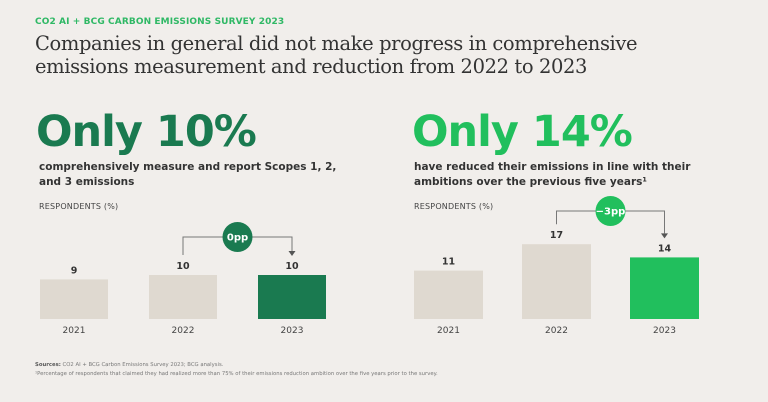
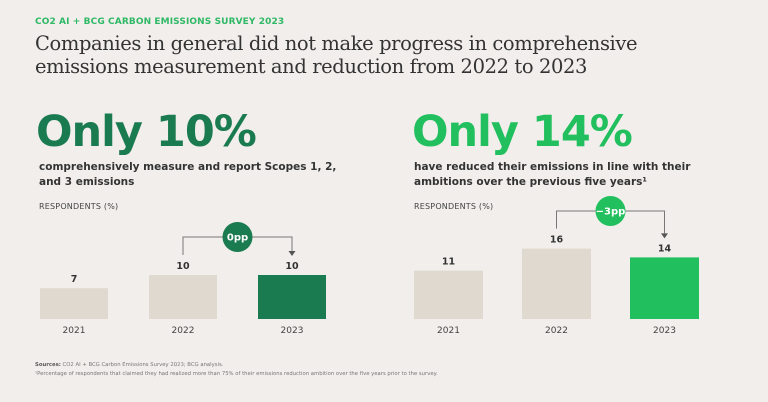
Only 10%/2021: 9 -> 7
Only 14%/2022: 17 -> 16
